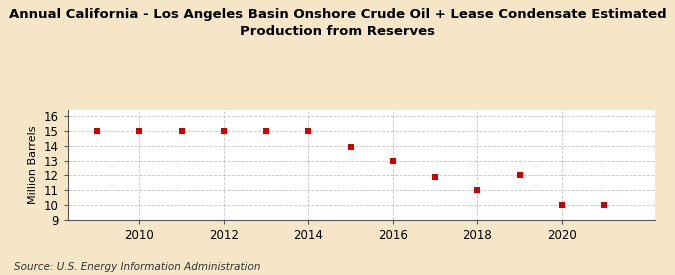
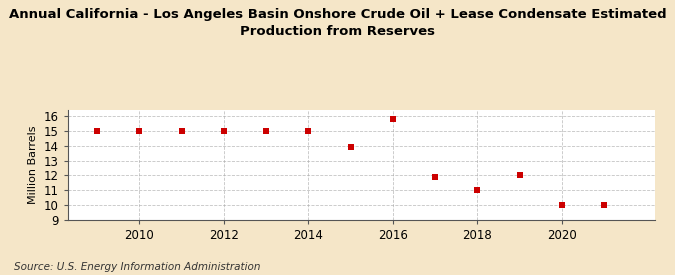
2016: 13.0 -> 15.8
